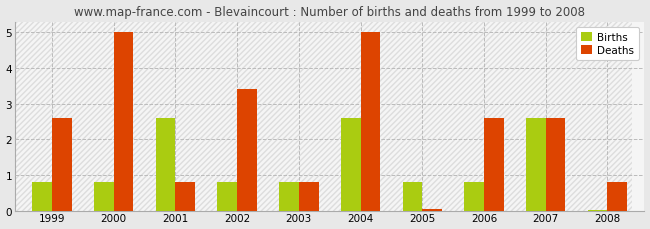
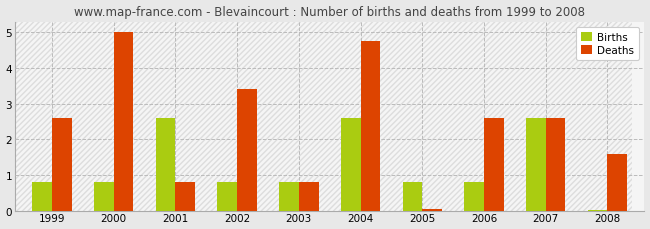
Deaths/2004: 5.00 -> 4.75
Deaths/2008: 0.80 -> 1.60
